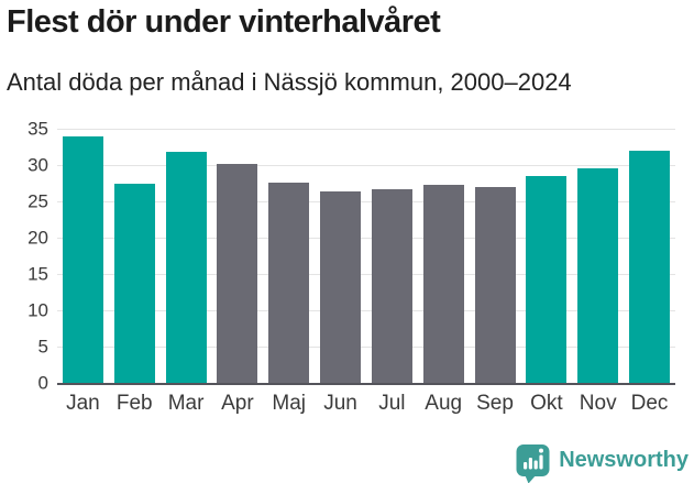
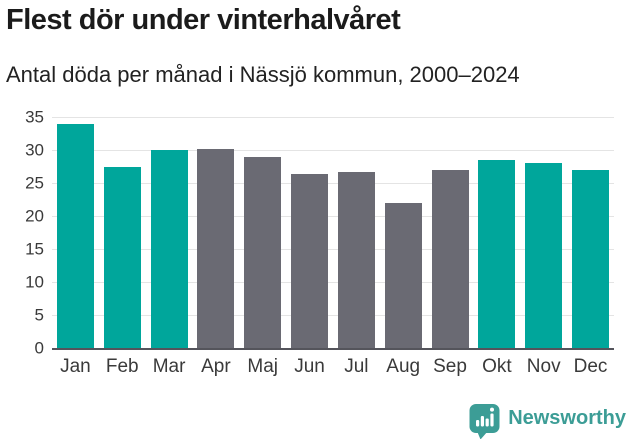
Mar: 32 -> 30
Maj: 28 -> 29
Aug: 27 -> 22
Nov: 30 -> 28
Dec: 32 -> 27
